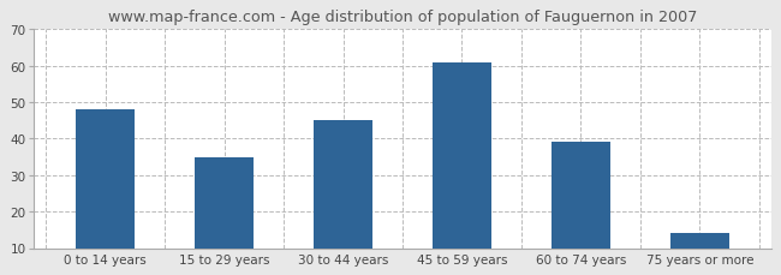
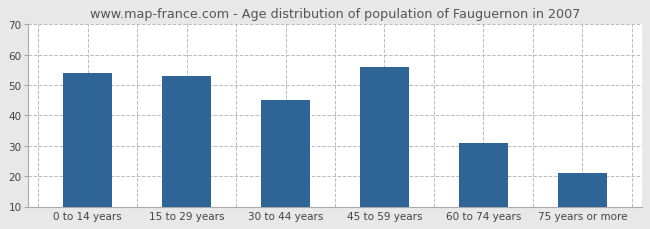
0 to 14 years: 48 -> 54
15 to 29 years: 35 -> 53
45 to 59 years: 61 -> 56
60 to 74 years: 39 -> 31
75 years or more: 14 -> 21
